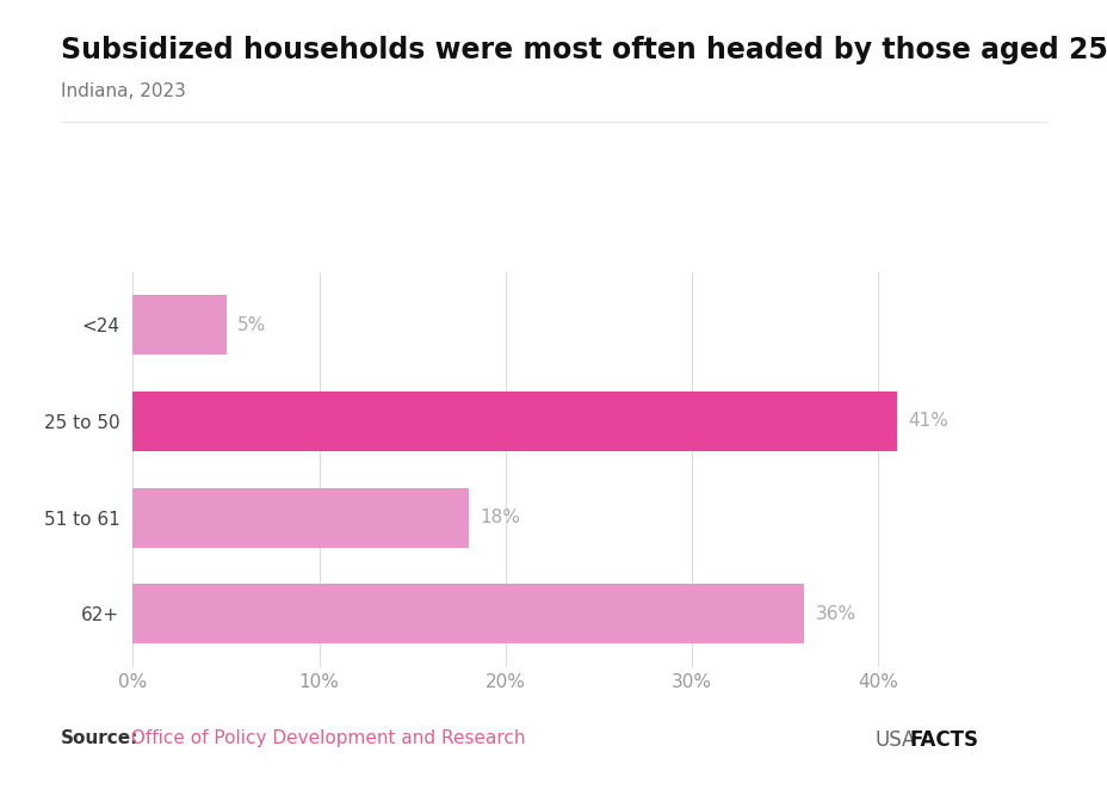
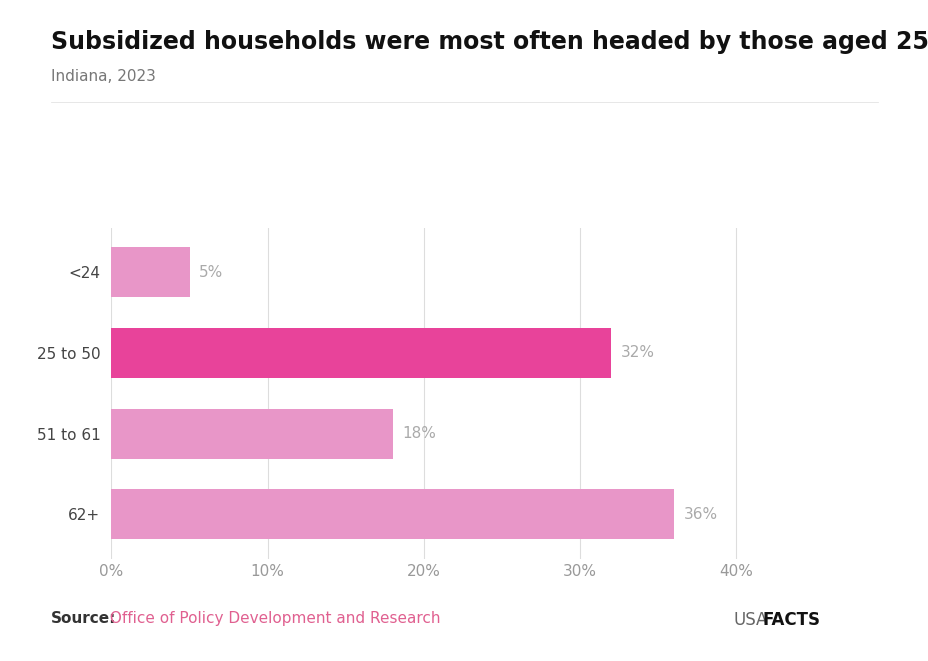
25 to 50: 41% -> 32%
